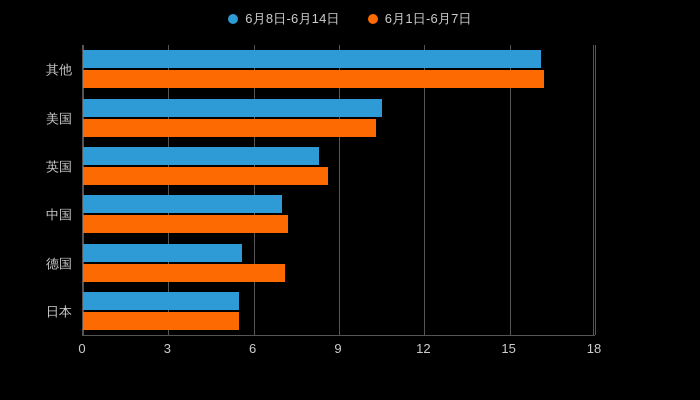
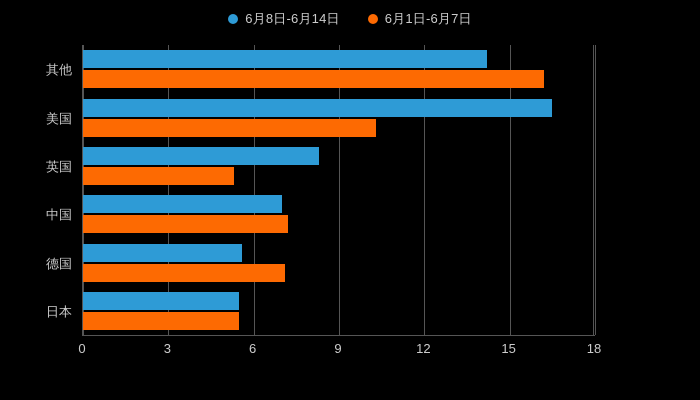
6月8日-6月14日/其他: 16.1 -> 14.2
6月8日-6月14日/美国: 10.5 -> 16.5
6月1日-6月7日/英国: 8.6 -> 5.3
